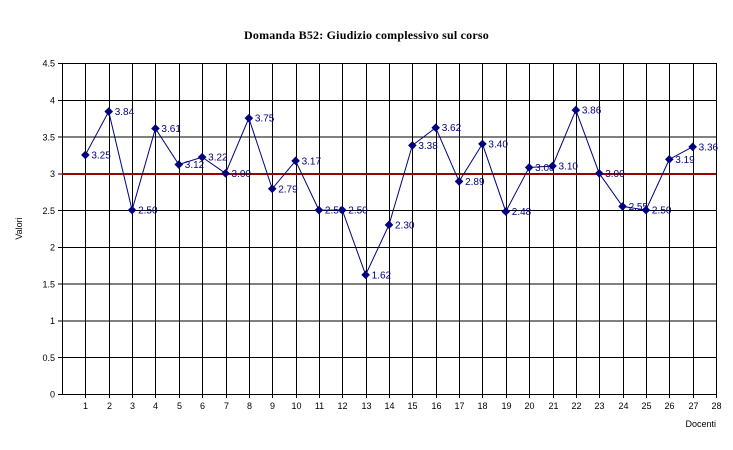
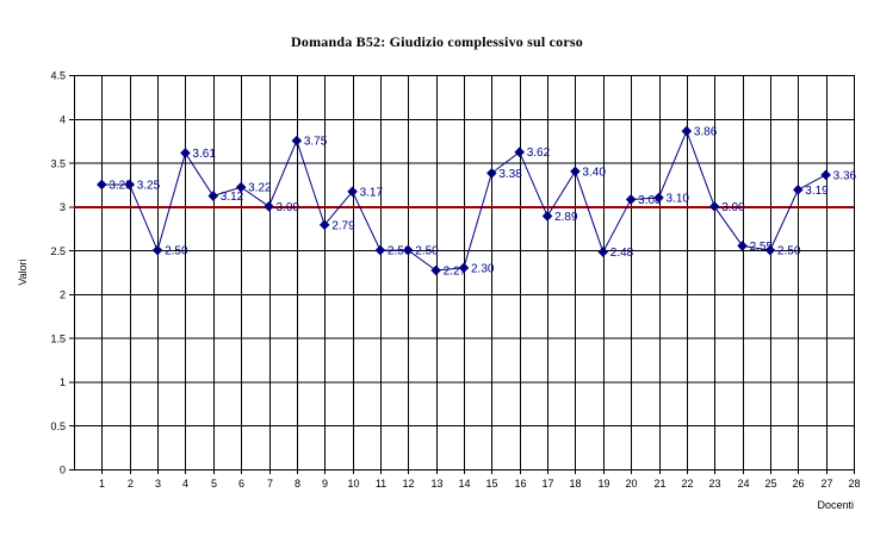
2: 3.84 -> 3.25
13: 1.62 -> 2.27
